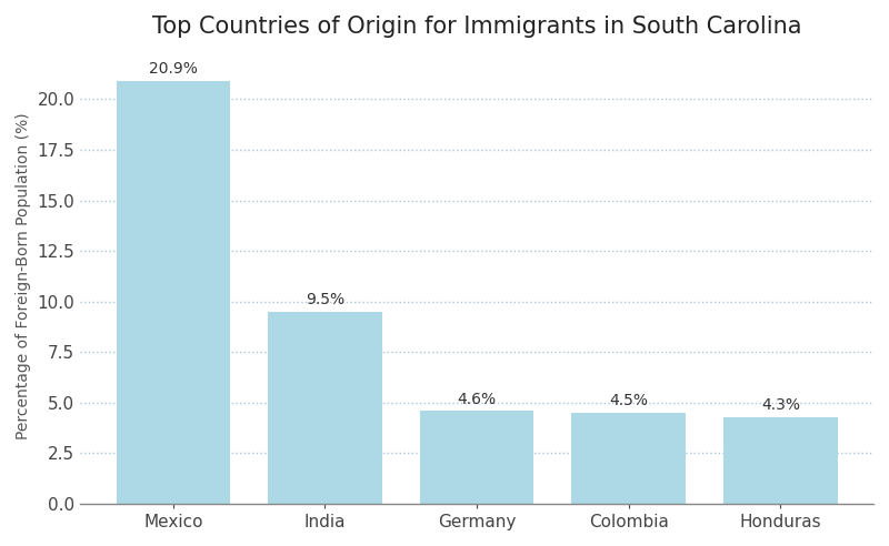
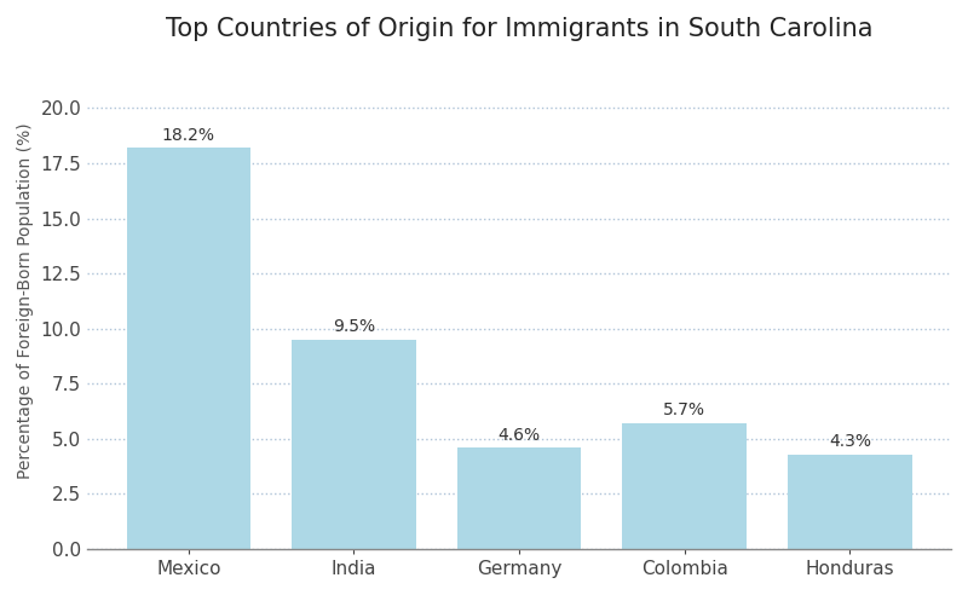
Mexico: 20.9% -> 18.2%
Colombia: 4.5% -> 5.7%
